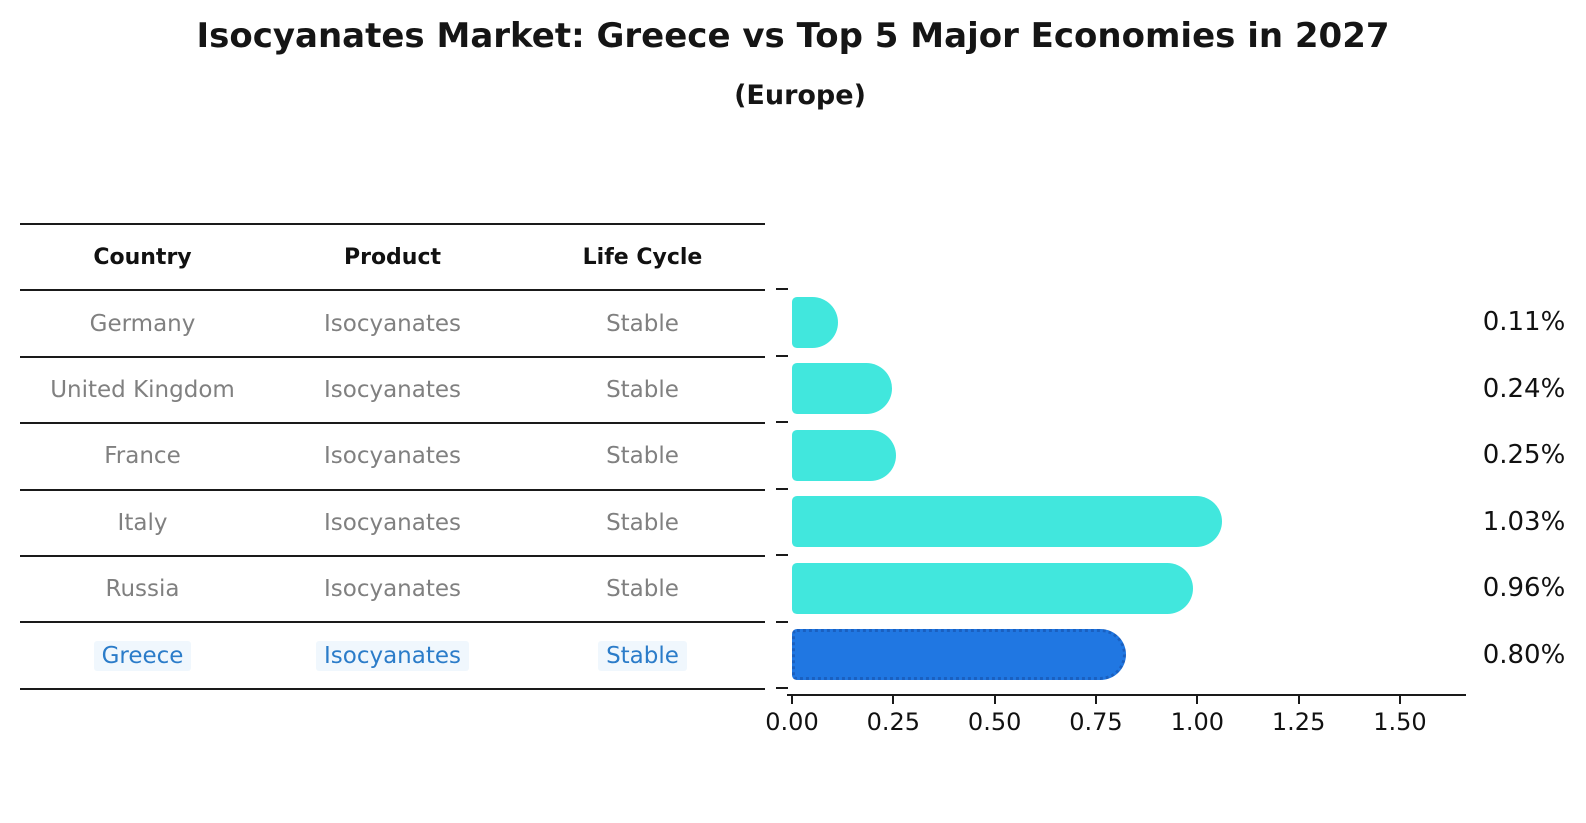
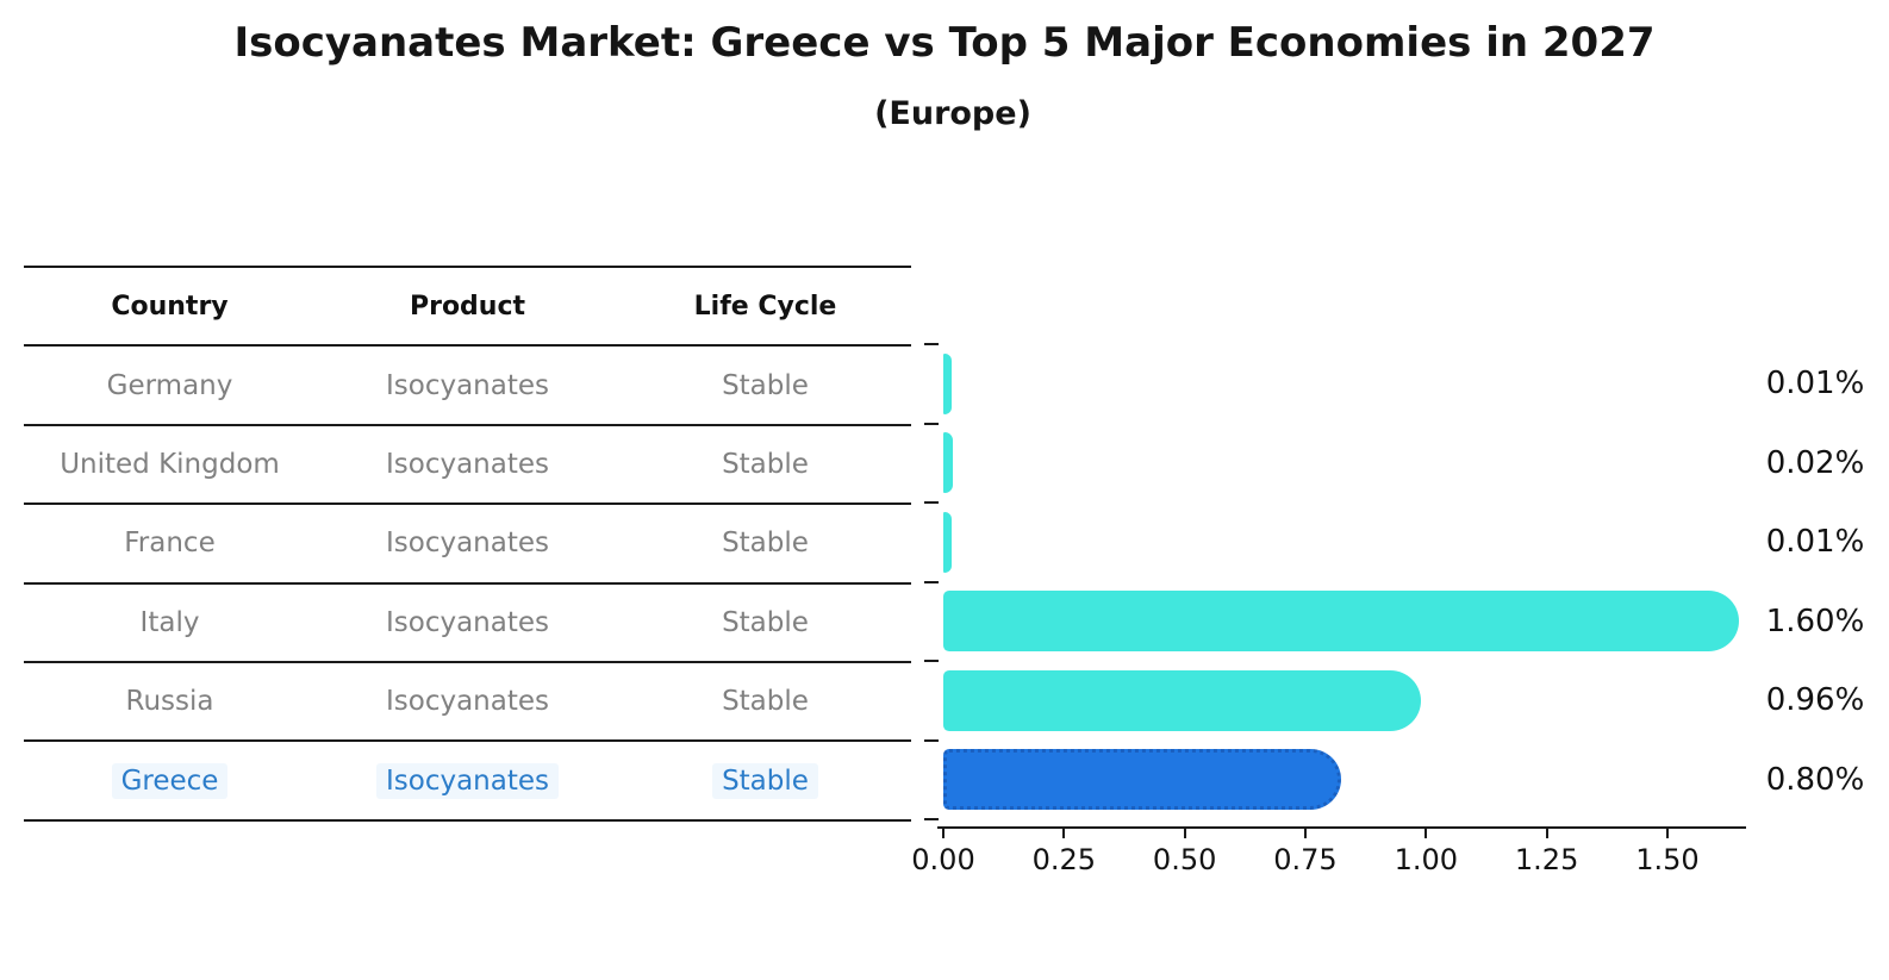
Germany: 0.11% -> 0.01%
United Kingdom: 0.24% -> 0.02%
France: 0.25% -> 0.01%
Italy: 1.03% -> 1.60%
